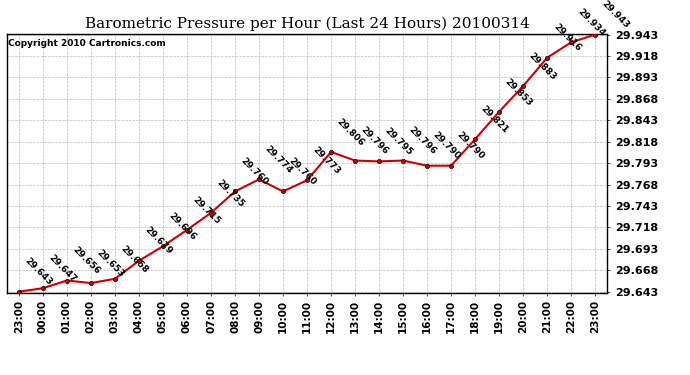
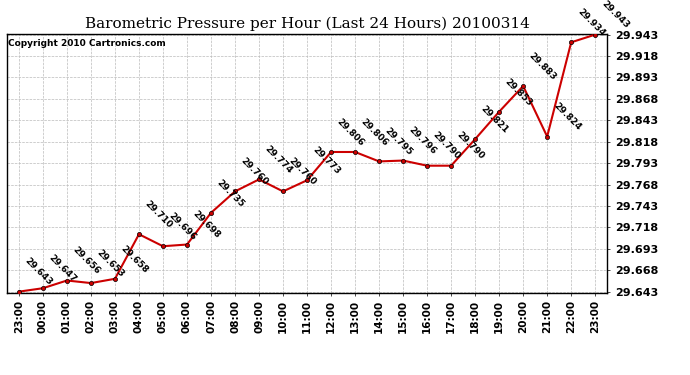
04:00: 29.679 -> 29.710
06:00: 29.715 -> 29.698
13:00: 29.796 -> 29.806
21:00: 29.916 -> 29.824
